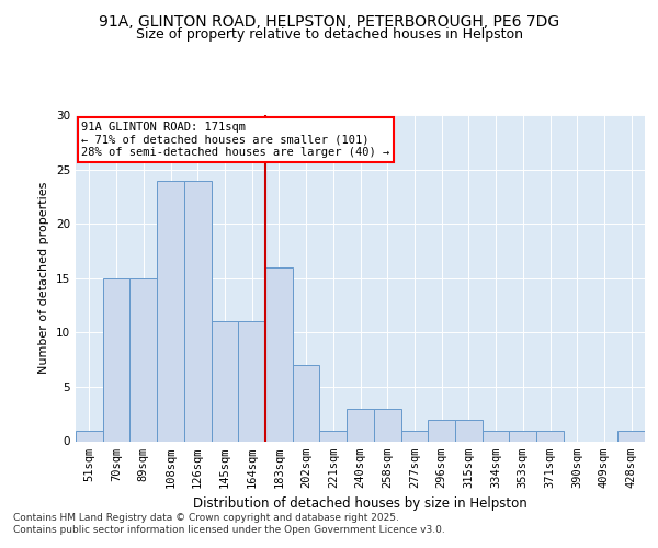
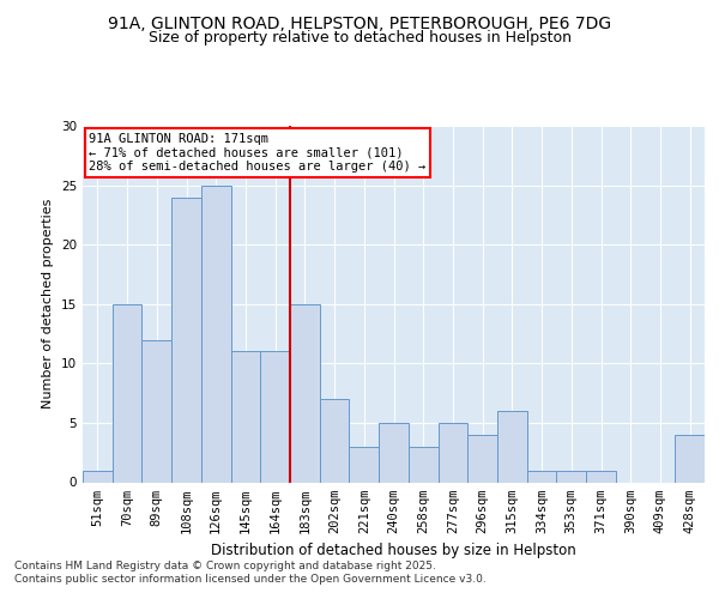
89sqm: 15 -> 12
126sqm: 24 -> 25
183sqm: 16 -> 15
221sqm: 1 -> 3
240sqm: 3 -> 5
277sqm: 1 -> 5
296sqm: 2 -> 4
315sqm: 2 -> 6
428sqm: 1 -> 4
